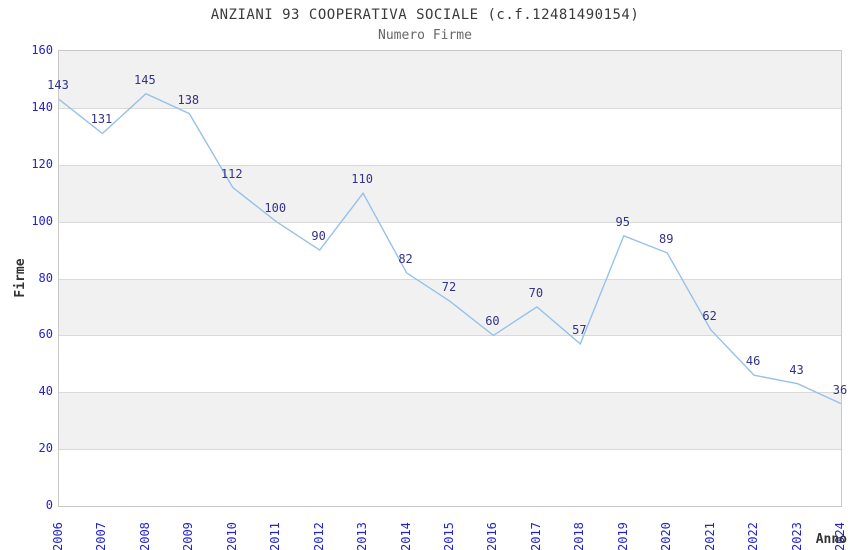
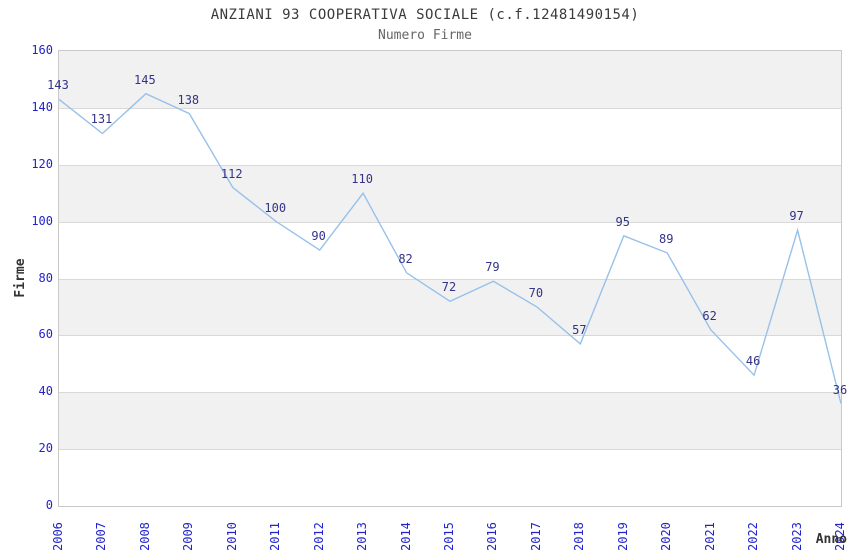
2016: 60 -> 79
2023: 43 -> 97
